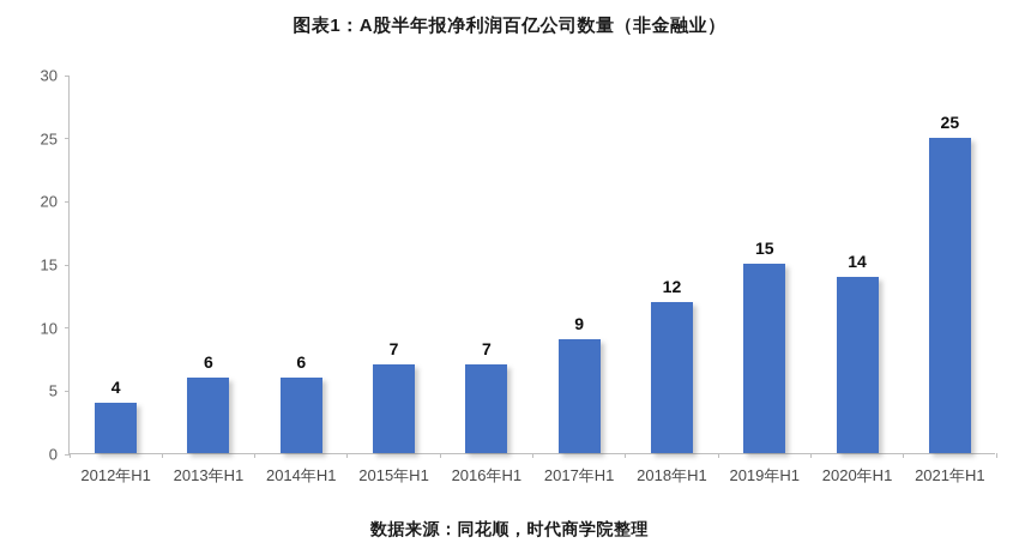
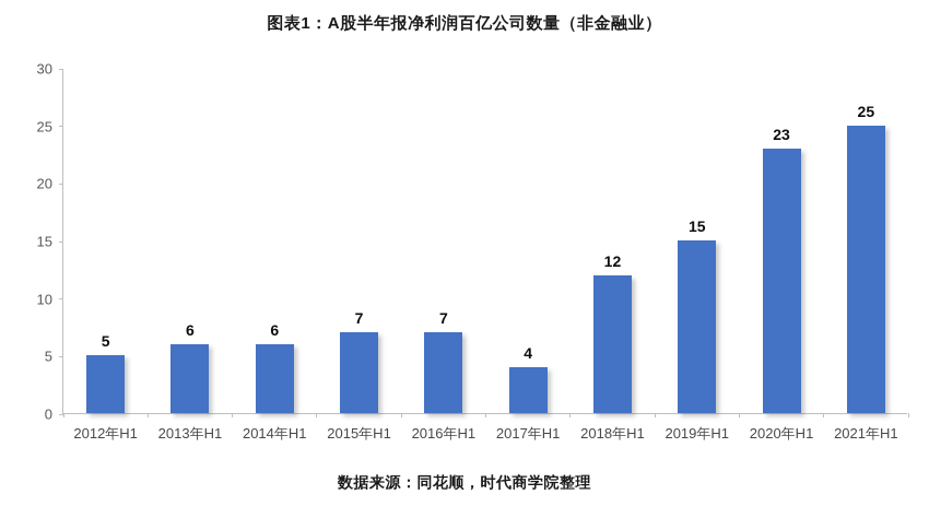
2012年H1: 4 -> 5
2017年H1: 9 -> 4
2020年H1: 14 -> 23
